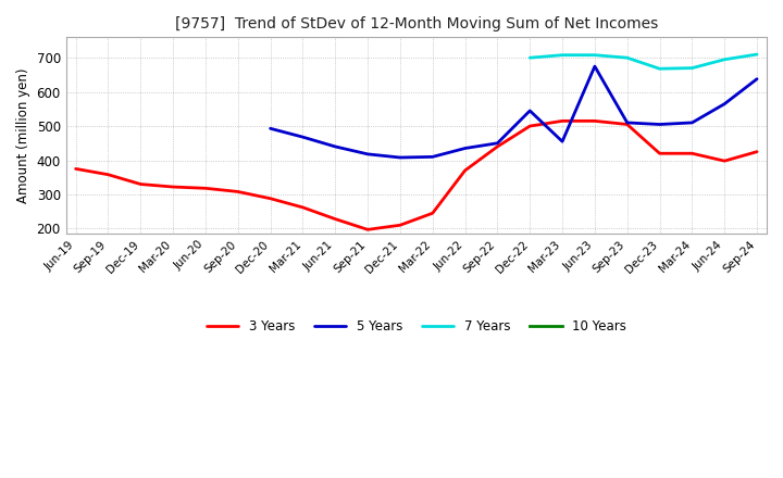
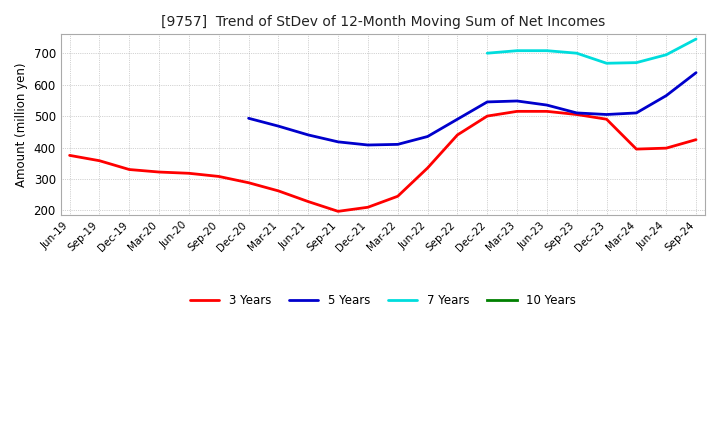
3 Years/Jun-22: 370 -> 335
5 Years/Sep-22: 450 -> 490
5 Years/Mar-23: 455 -> 548
5 Years/Jun-23: 675 -> 535
3 Years/Dec-23: 420 -> 490
3 Years/Mar-24: 420 -> 395
7 Years/Sep-24: 710 -> 745
